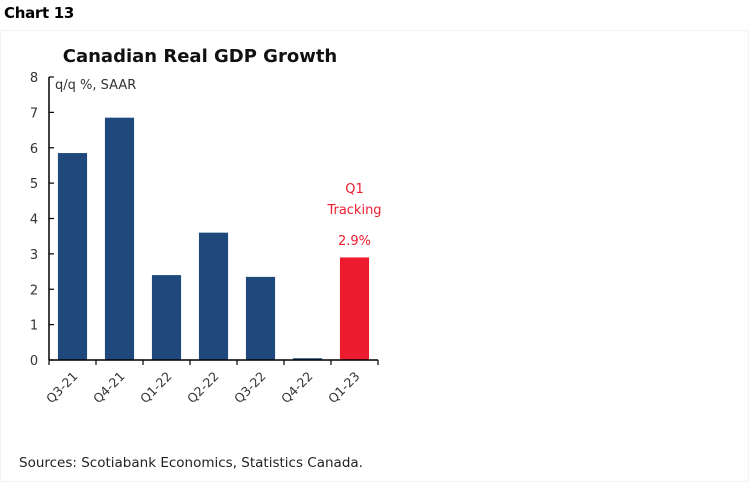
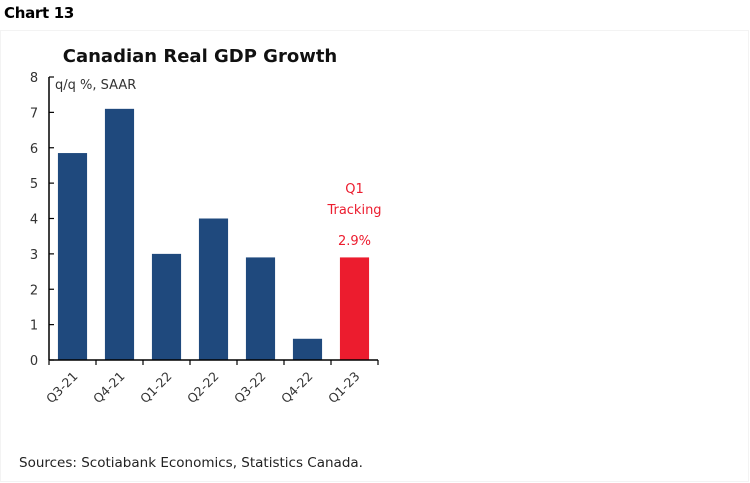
Q4-21: 6.8 -> 7.1
Q1-22: 2.4 -> 3.0
Q2-22: 3.6 -> 4.0
Q3-22: 2.4 -> 2.9
Q4-22: 0.1 -> 0.6
